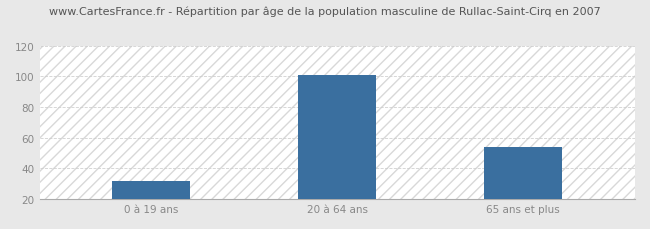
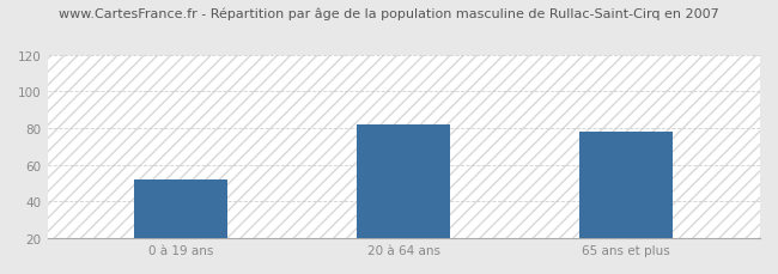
0 à 19 ans: 32 -> 52
20 à 64 ans: 101 -> 82
65 ans et plus: 54 -> 78
